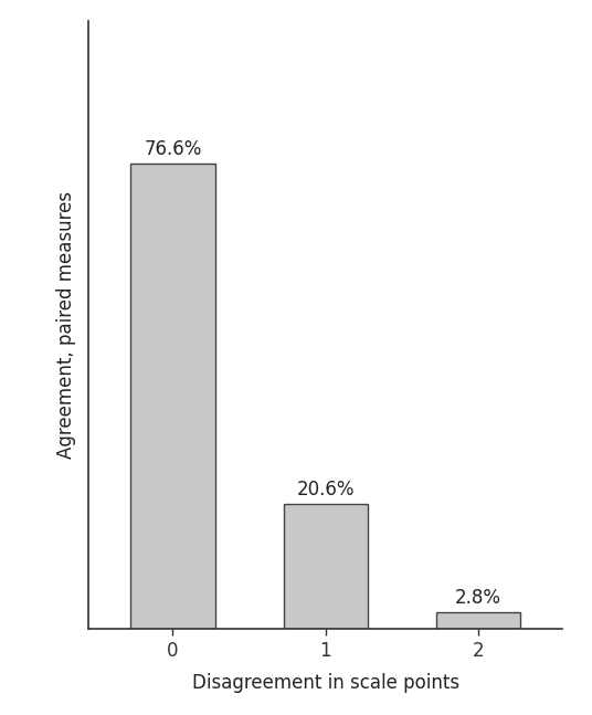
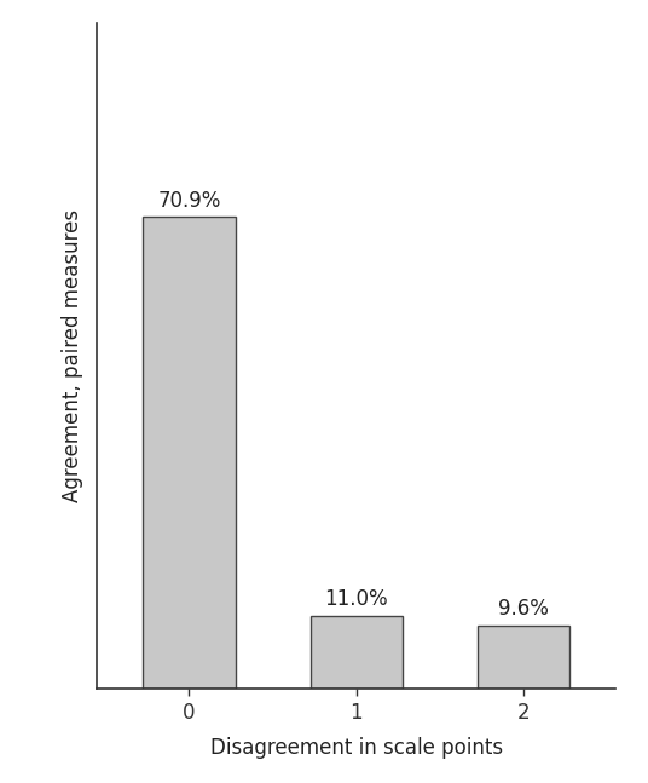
0: 76.6% -> 70.9%
1: 20.6% -> 11.0%
2: 2.8% -> 9.6%
